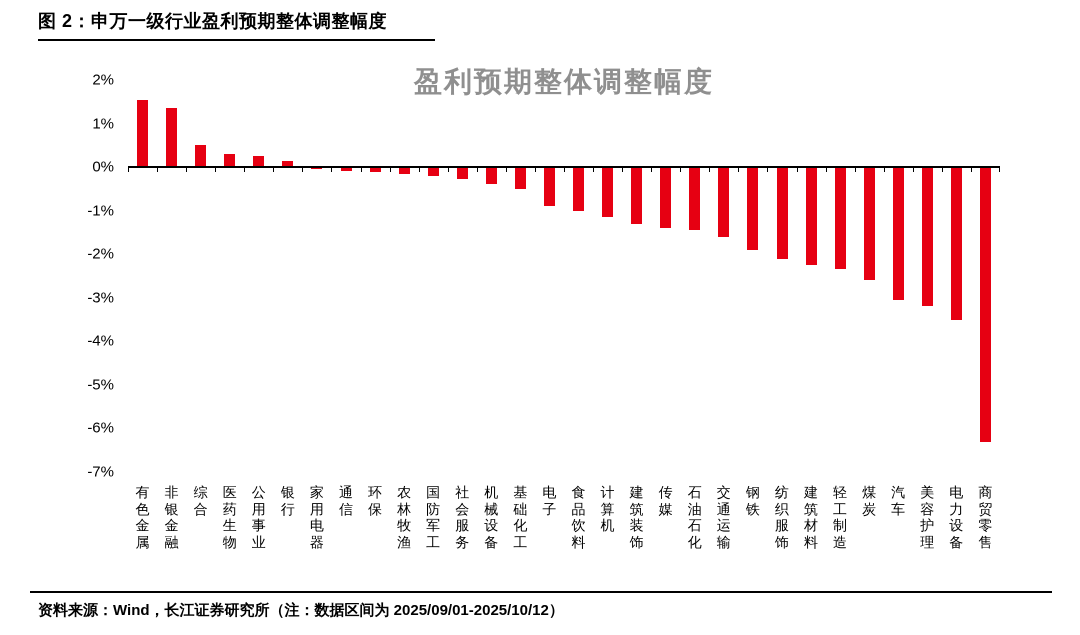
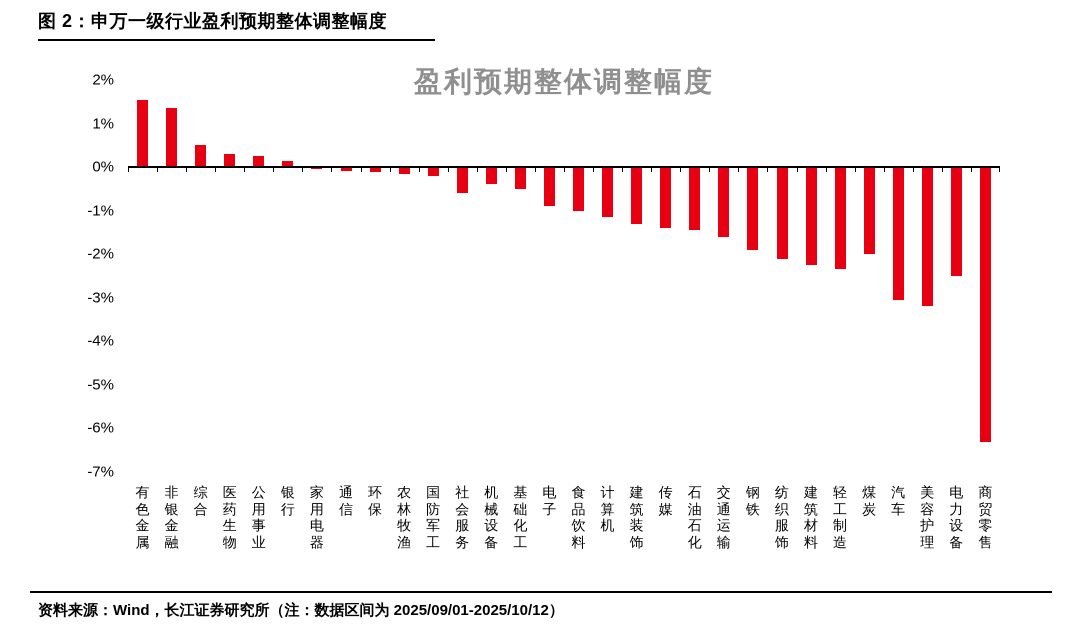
社会服务: -0.3% -> -0.6%
煤炭: -2.6% -> -2.0%
电力设备: -3.5% -> -2.5%
